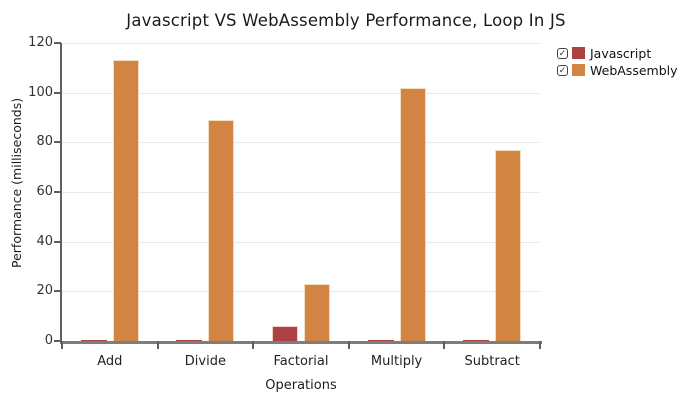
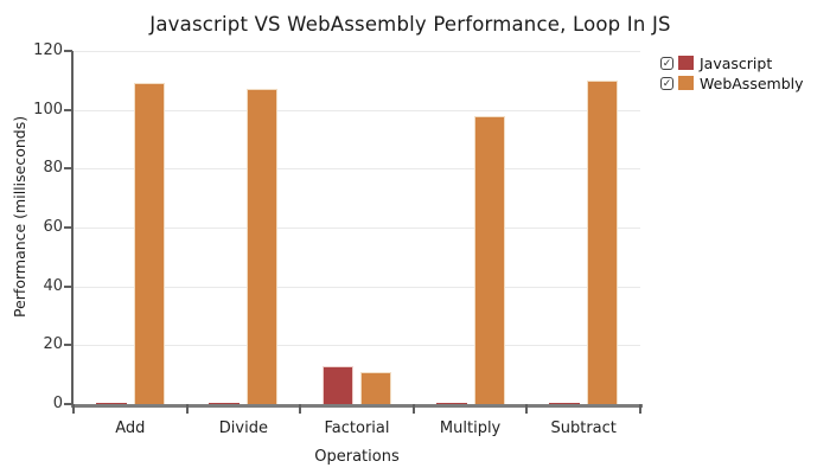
WebAssembly/Add: 113 -> 109
WebAssembly/Divide: 89 -> 107
Javascript/Factorial: 6 -> 13
WebAssembly/Factorial: 23 -> 11
WebAssembly/Multiply: 102 -> 98
WebAssembly/Subtract: 77 -> 110
